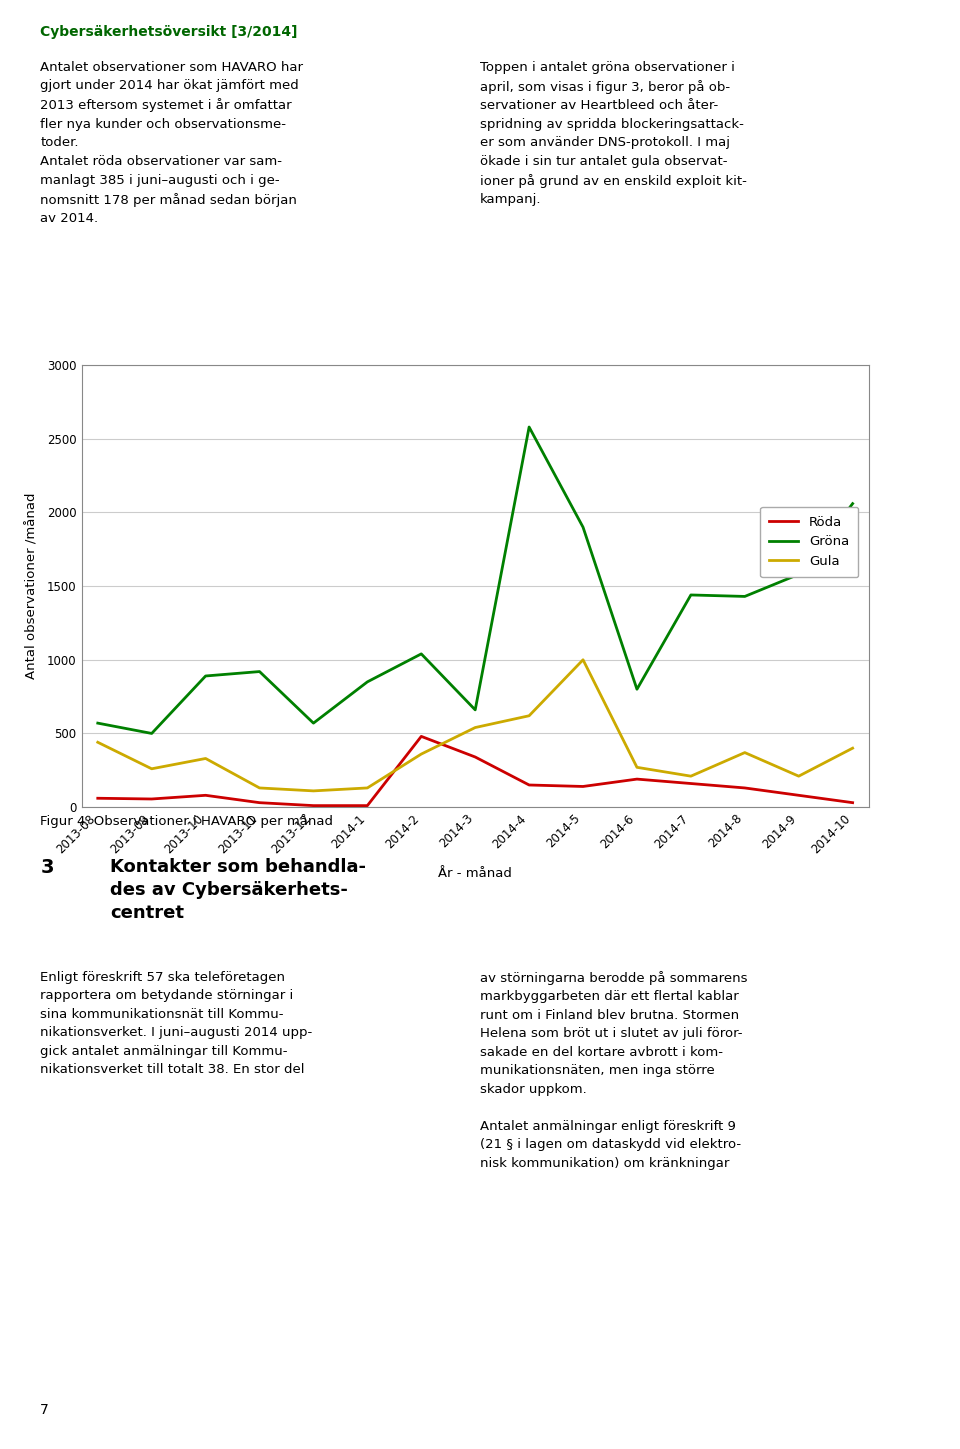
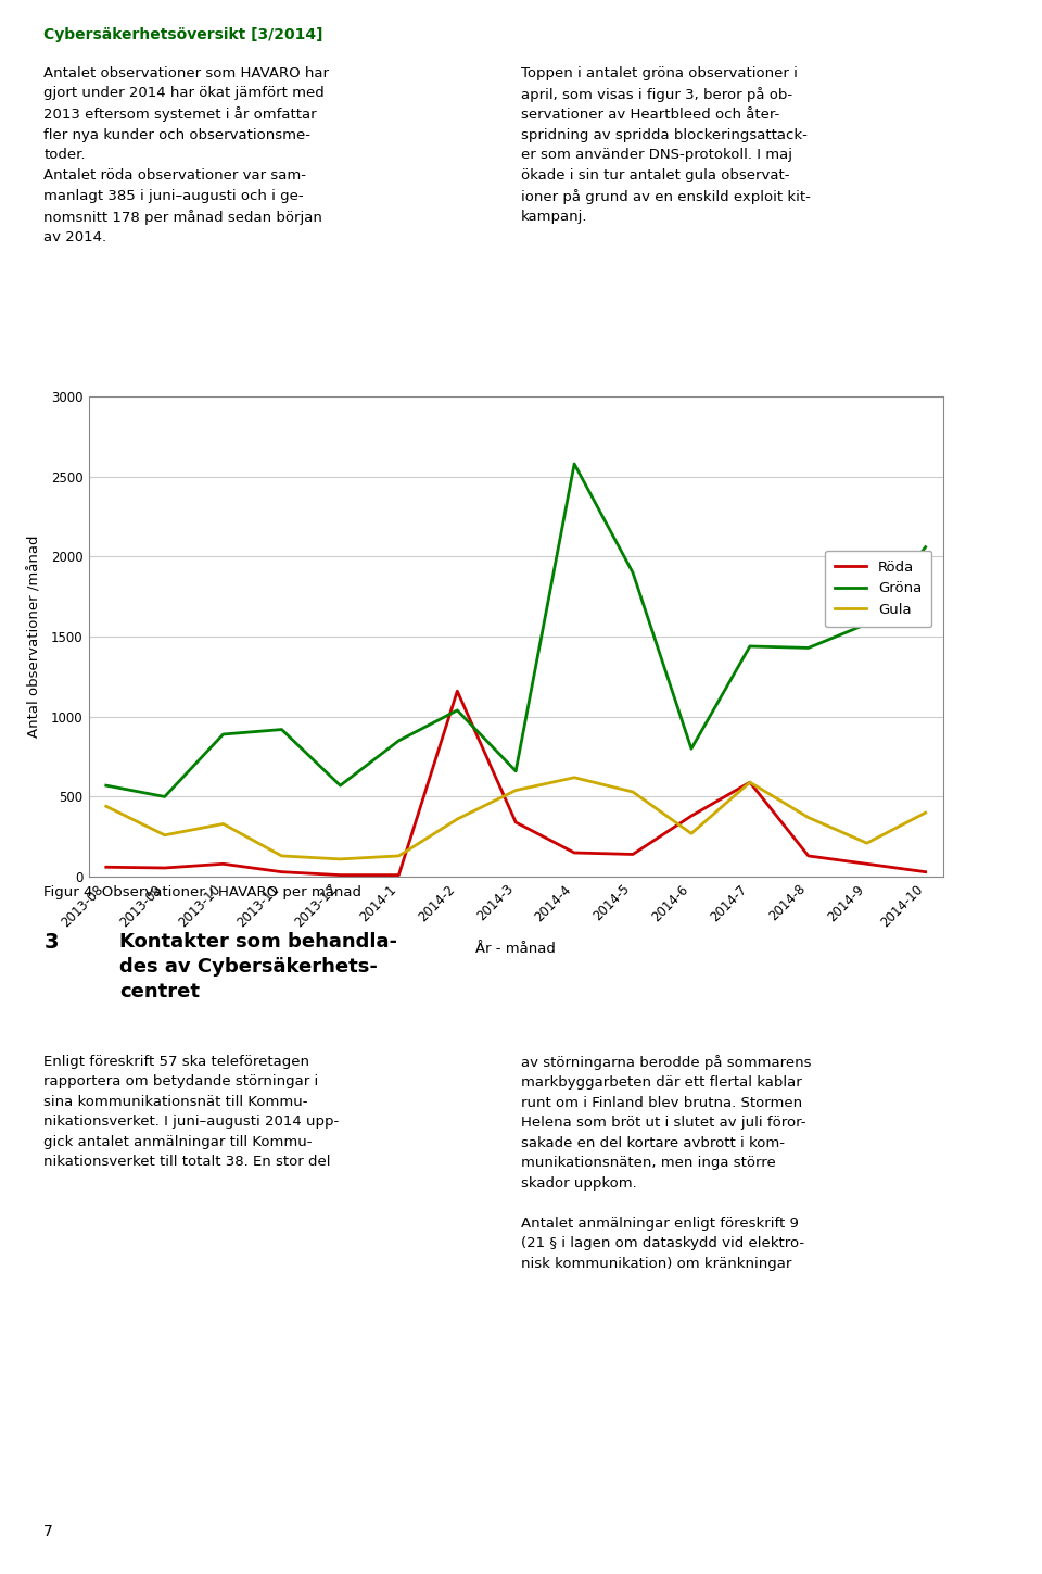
Röda/2014-2: 480 -> 1160
Gula/2014-5: 1000 -> 530
Röda/2014-6: 190 -> 380
Röda/2014-7: 160 -> 590
Gula/2014-7: 210 -> 590
